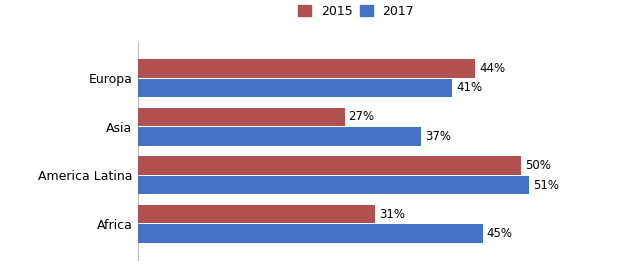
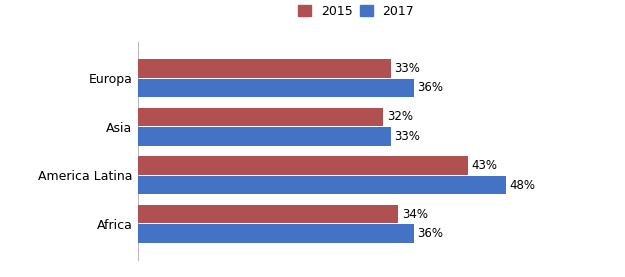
2015/Europa: 44% -> 33%
2017/Europa: 41% -> 36%
2015/Asia: 27% -> 32%
2017/Asia: 37% -> 33%
2015/America Latina: 50% -> 43%
2017/America Latina: 51% -> 48%
2015/Africa: 31% -> 34%
2017/Africa: 45% -> 36%
